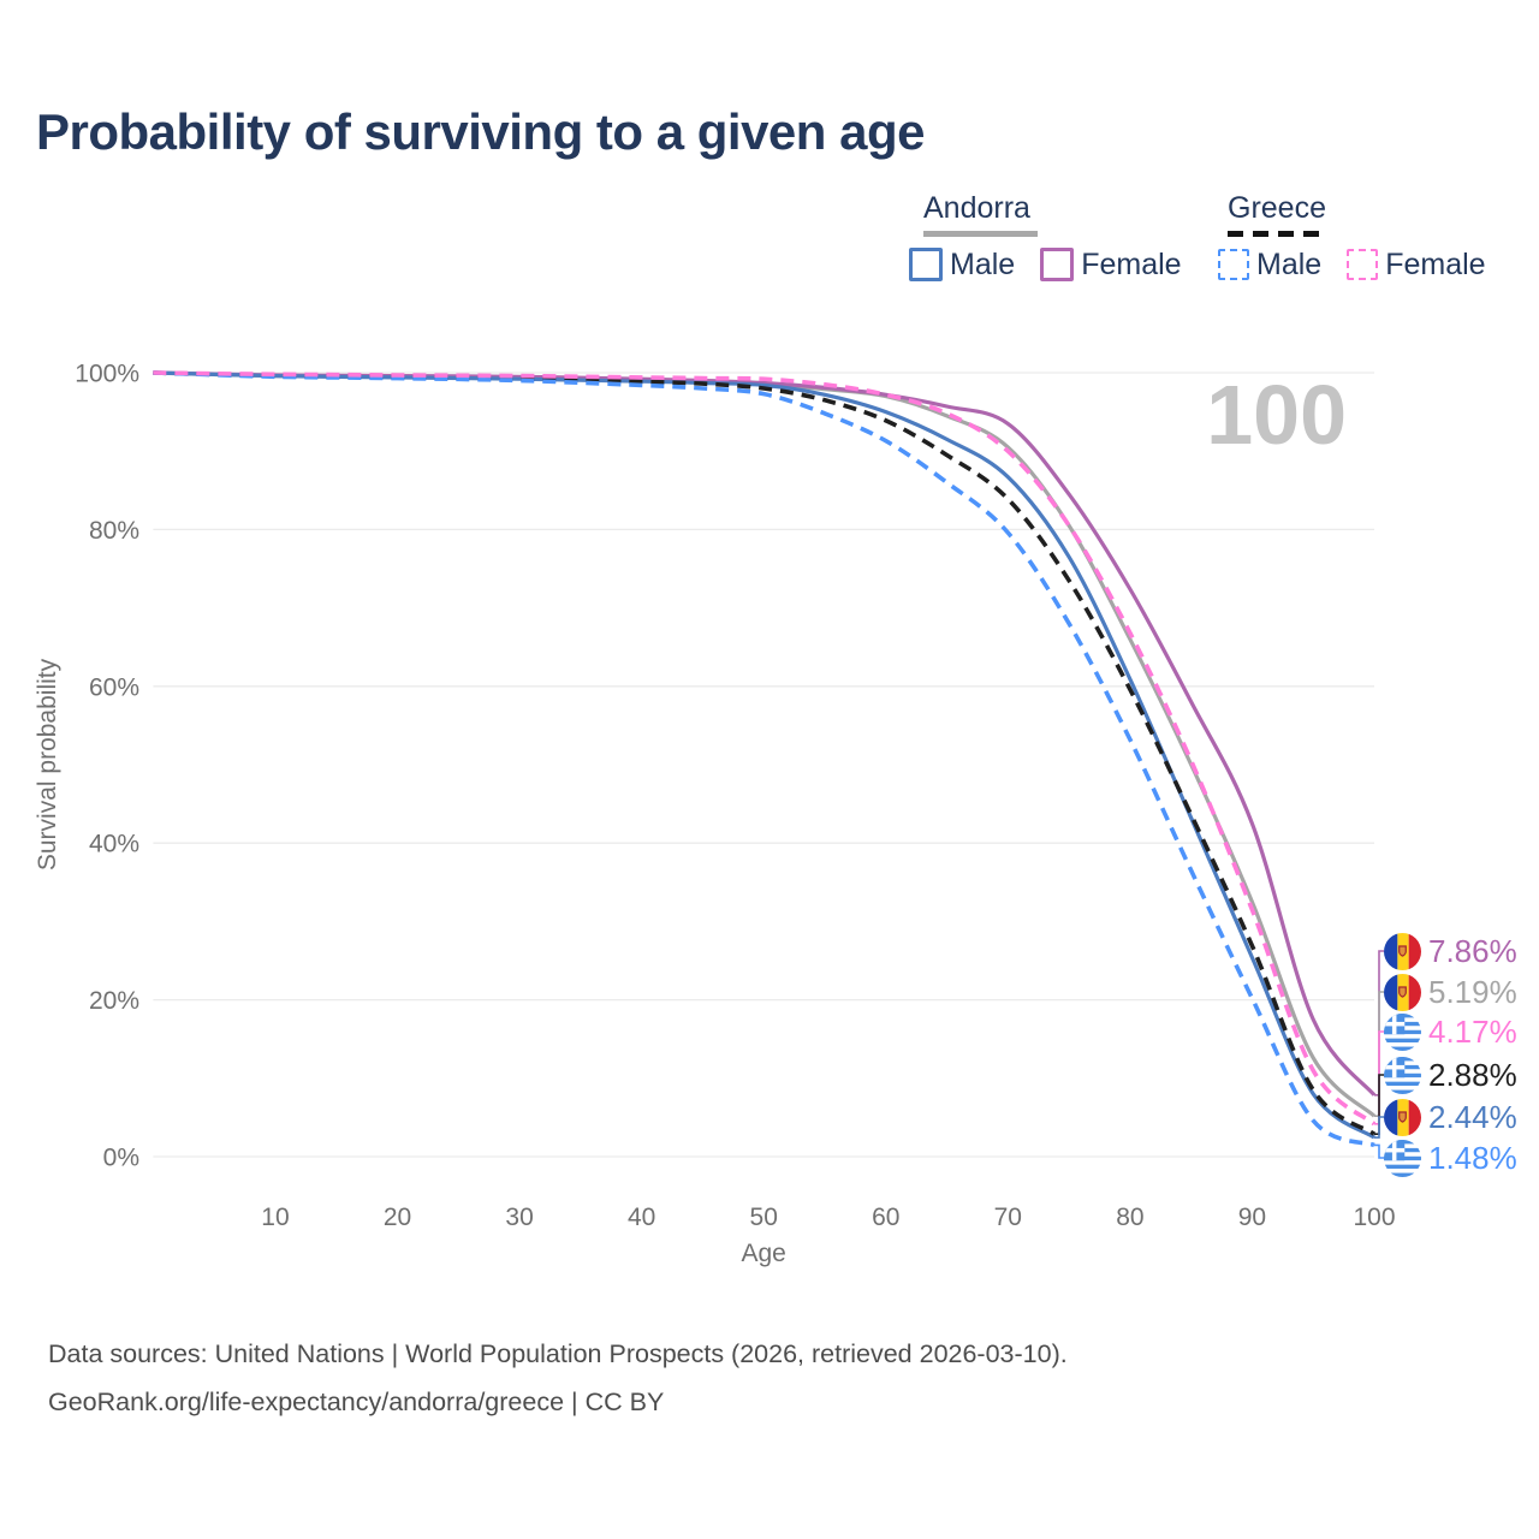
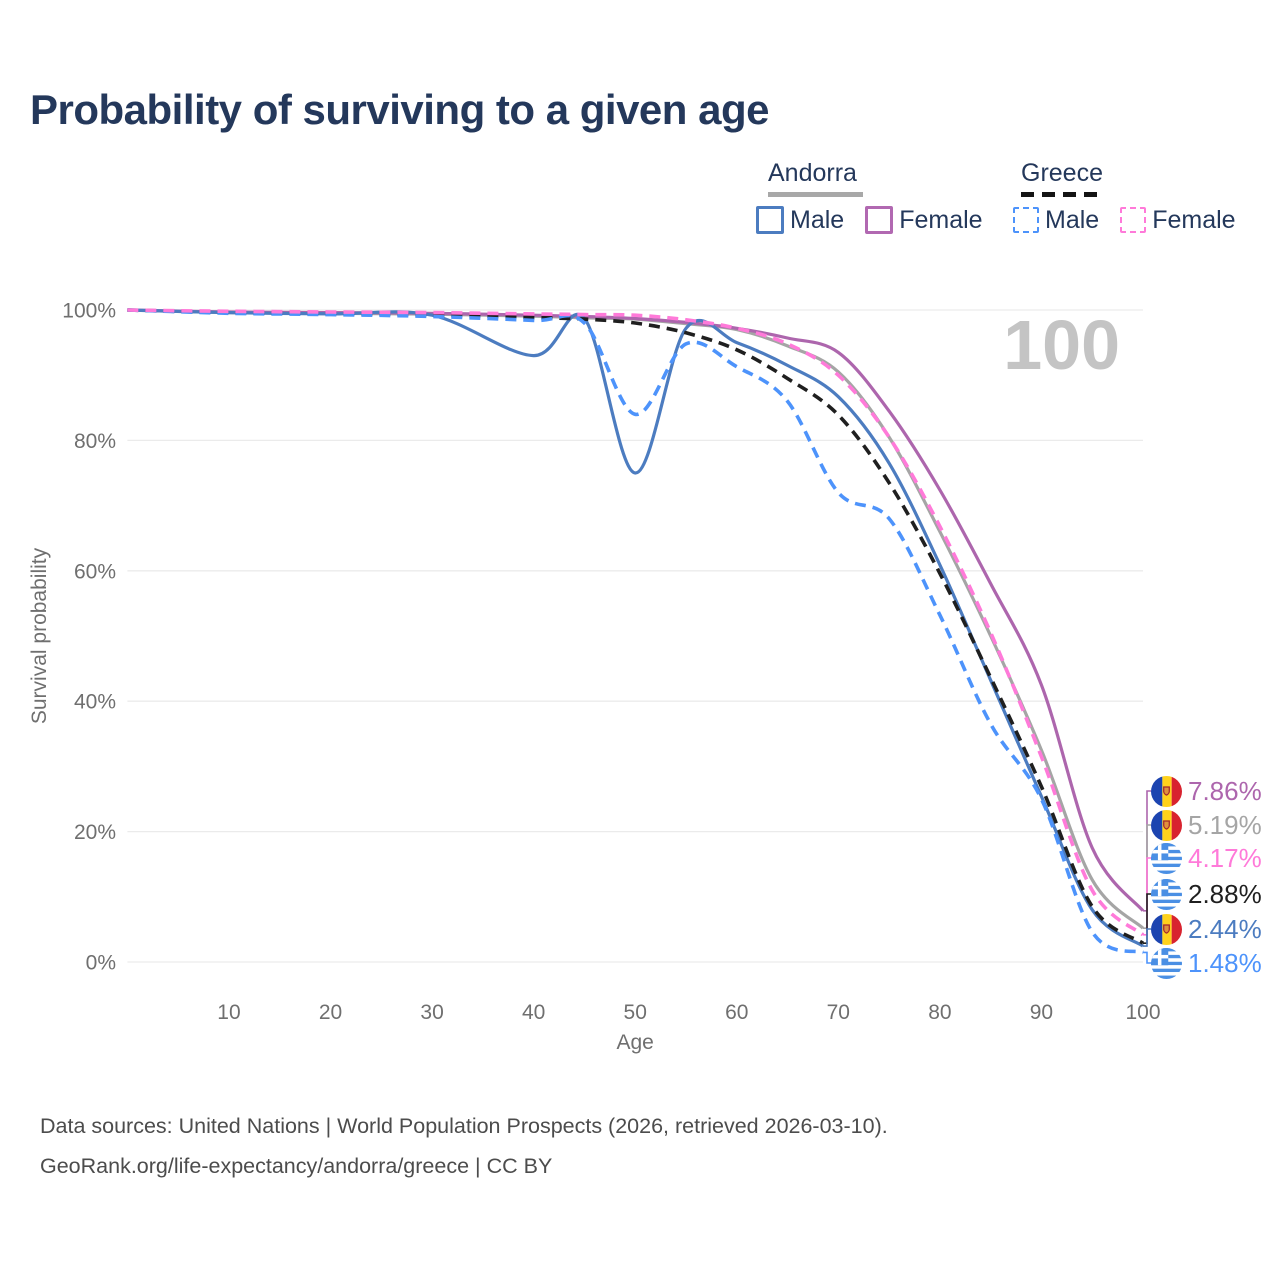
Andorra Male/40: 99% -> 93%
Andorra Male/50: 98% -> 75%
Greece Male/50: 97% -> 84%
Greece Male/70: 80% -> 72%
Greece Male/90: 20% -> 25%
